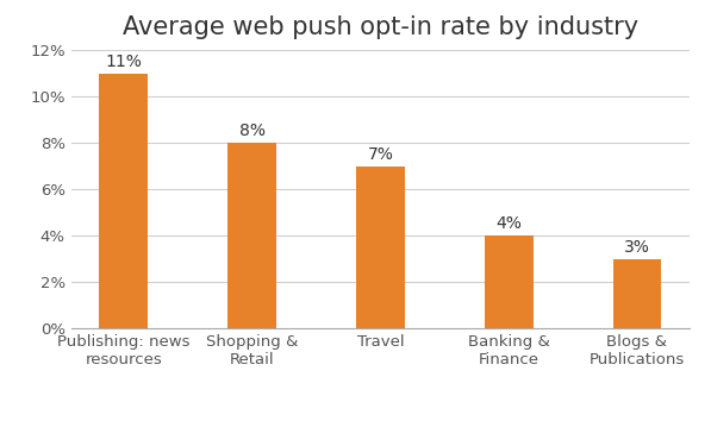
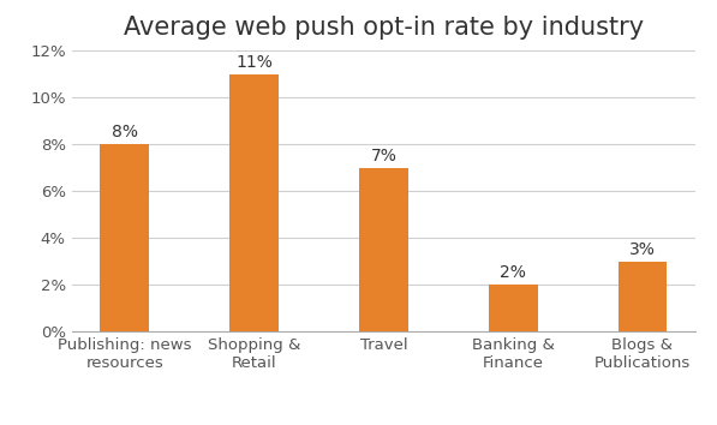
Publishing: news resources: 11% -> 8%
Shopping & Retail: 8% -> 11%
Banking & Finance: 4% -> 2%
